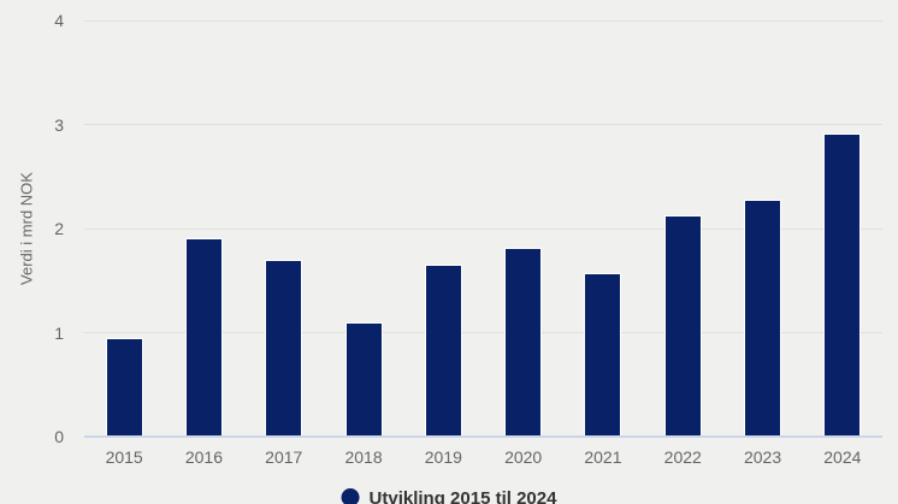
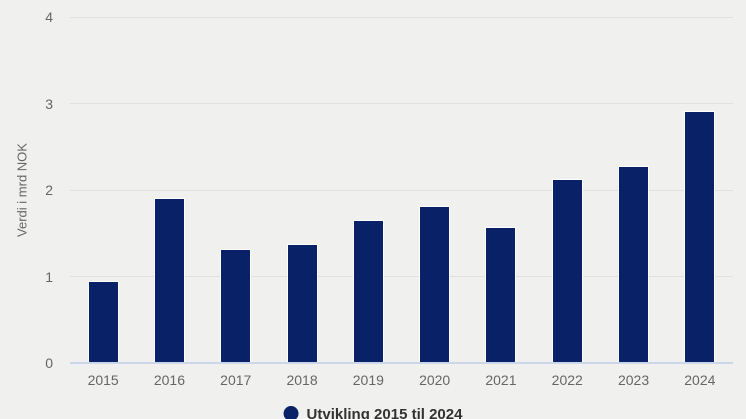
2017: 1.7 -> 1.3
2018: 1.1 -> 1.4
